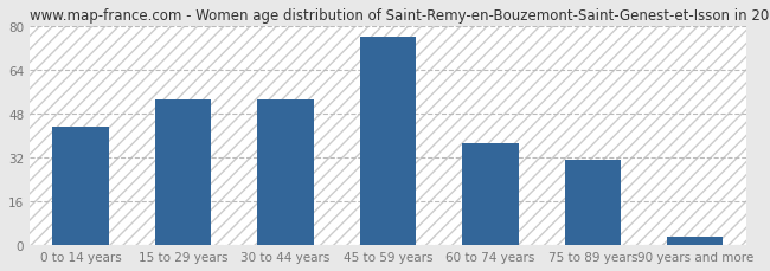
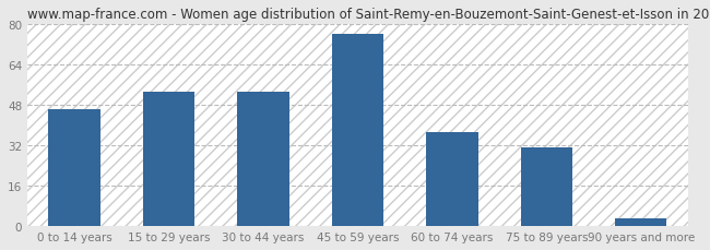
0 to 14 years: 43 -> 46
